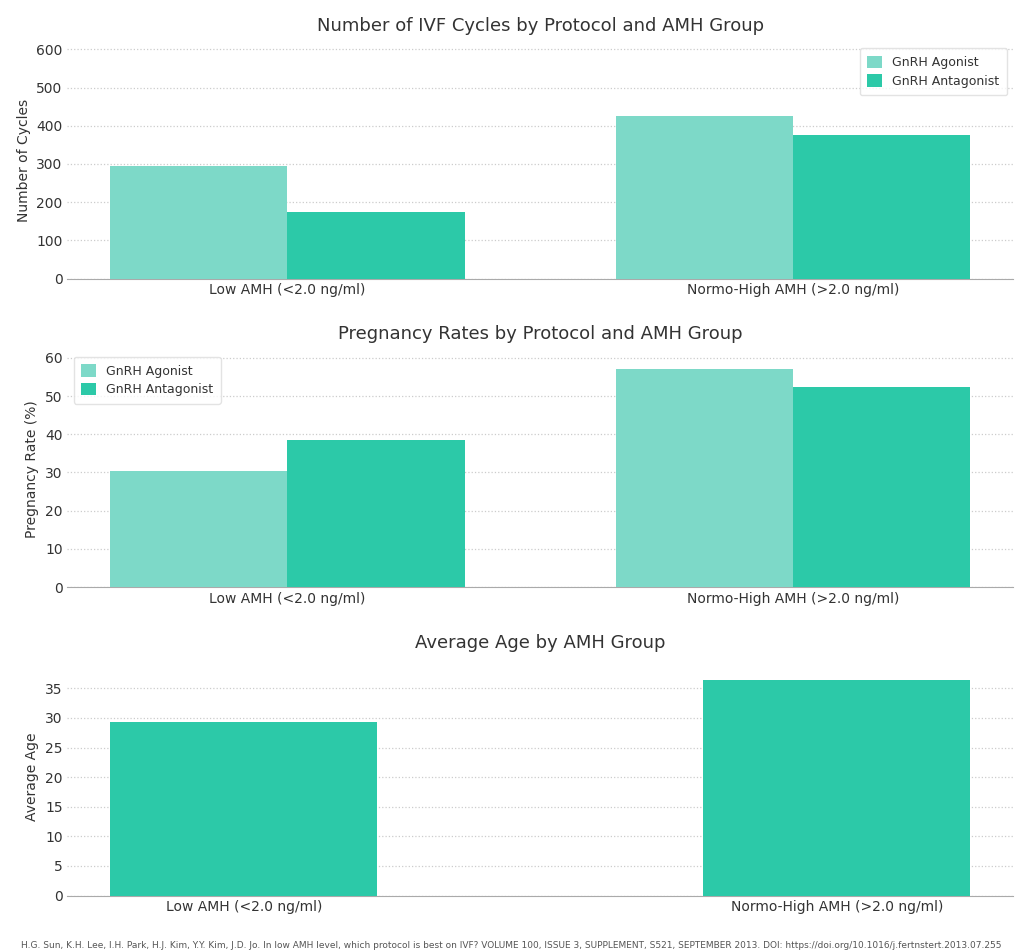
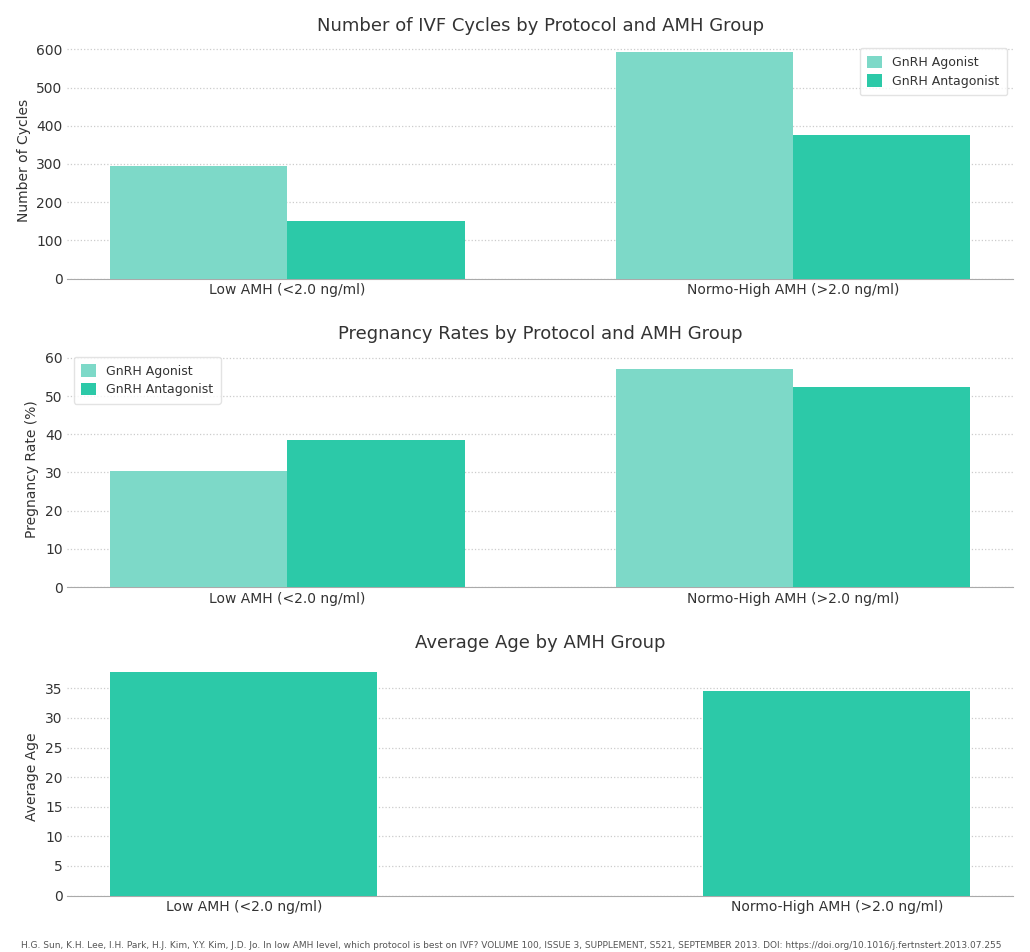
Number of IVF Cycles by Protocol and AMH Group/GnRH Antagonist/Low AMH (<2.0 ng/ml): 175 -> 150
Number of IVF Cycles by Protocol and AMH Group/GnRH Agonist/Normo-High AMH (>2.0 ng/ml): 425 -> 592
Average Age by AMH Group/Low AMH (<2.0 ng/ml): 29.4 -> 37.7
Average Age by AMH Group/Normo-High AMH (>2.0 ng/ml): 36.4 -> 34.6
